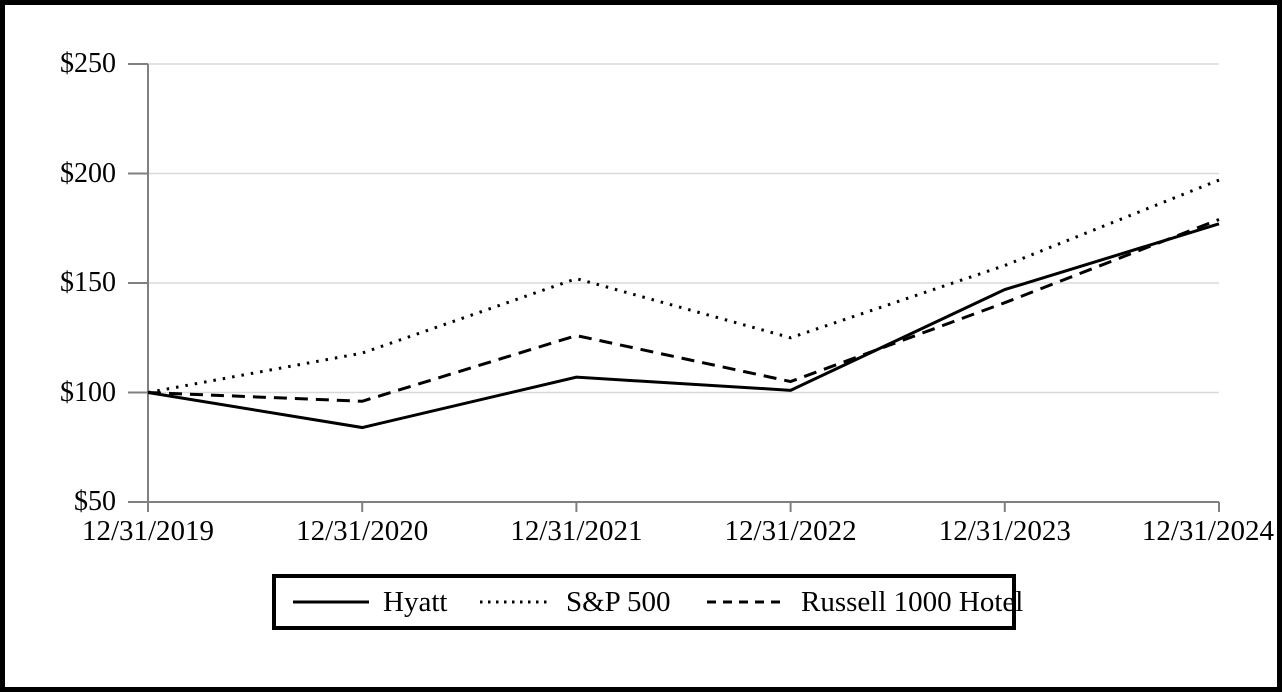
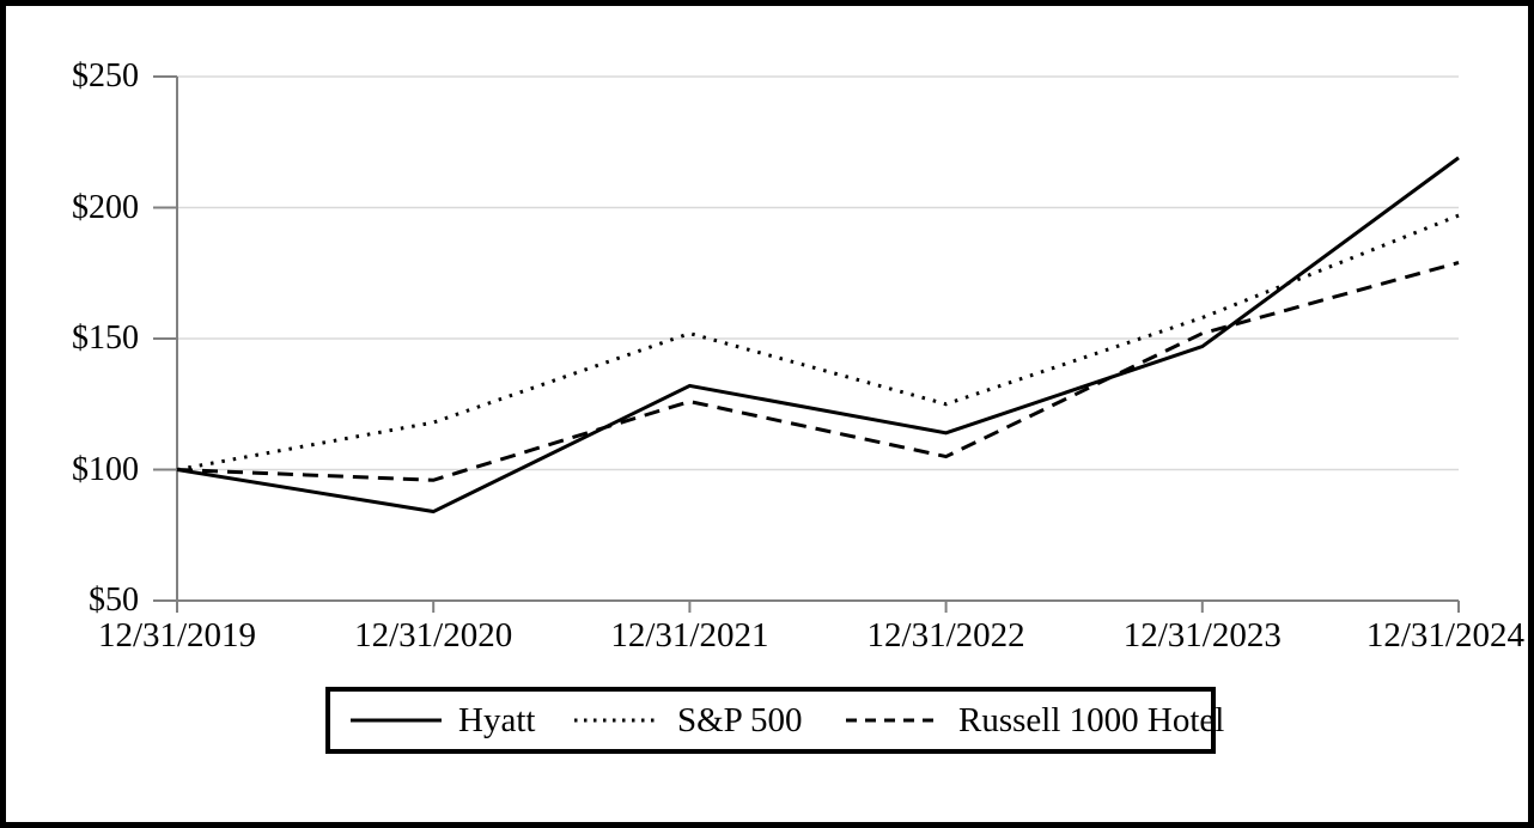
Hyatt/12/31/2021: $107 -> $132
Hyatt/12/31/2022: $101 -> $114
Russell 1000 Hotel/12/31/2023: $141 -> $152
Hyatt/12/31/2024: $177 -> $219
